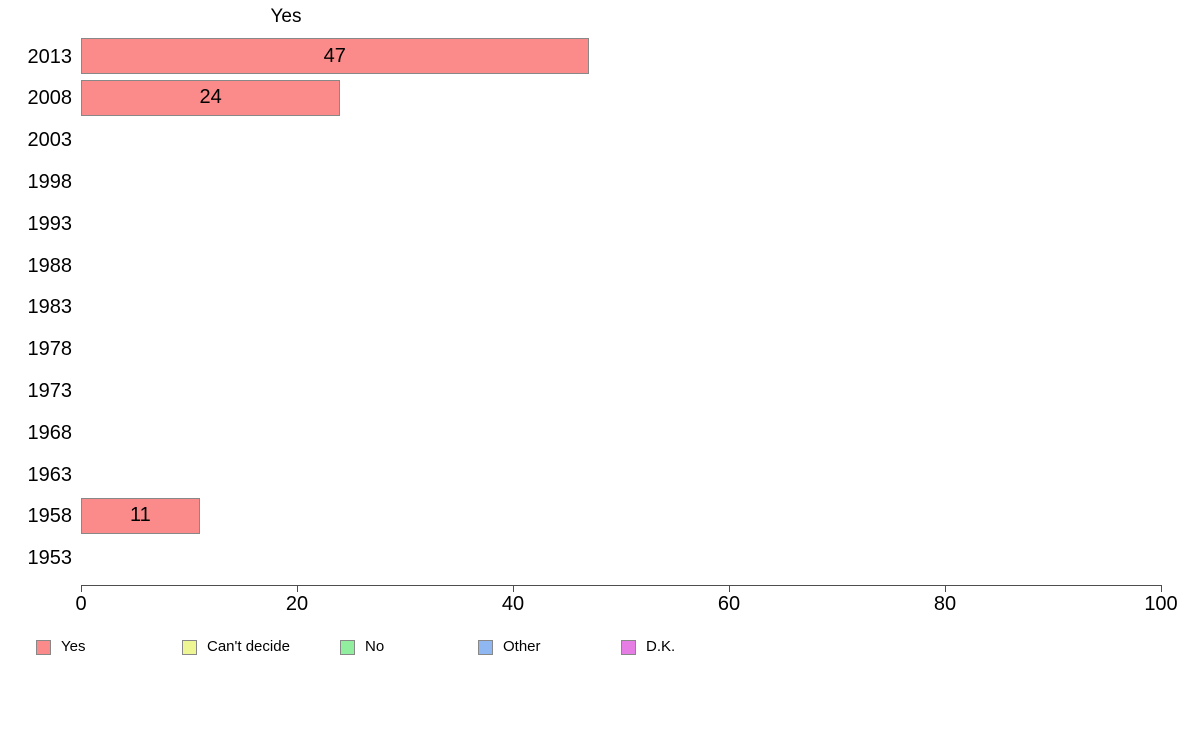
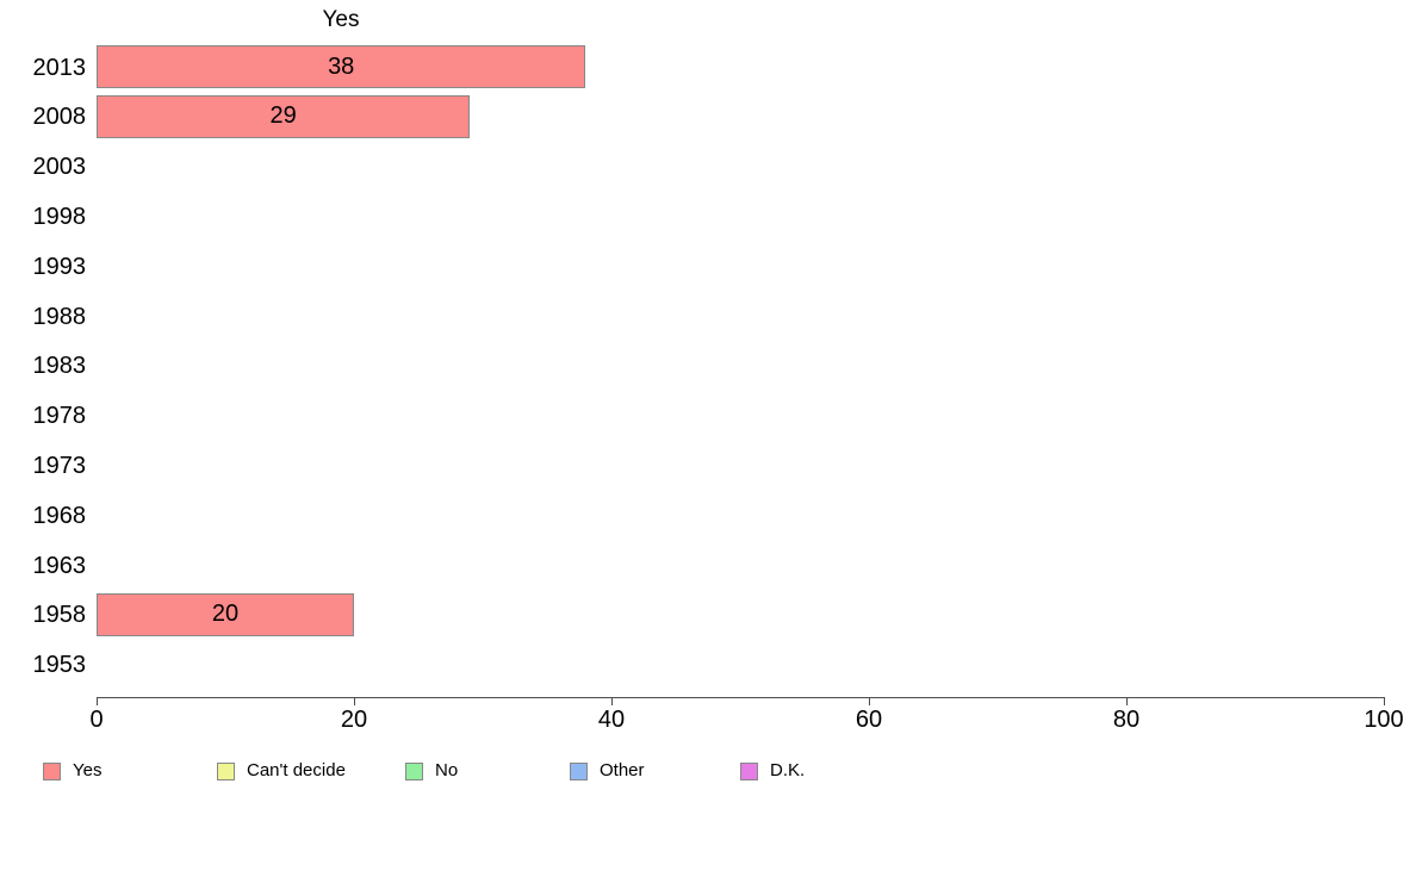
2013: 47 -> 38
2008: 24 -> 29
1958: 11 -> 20
